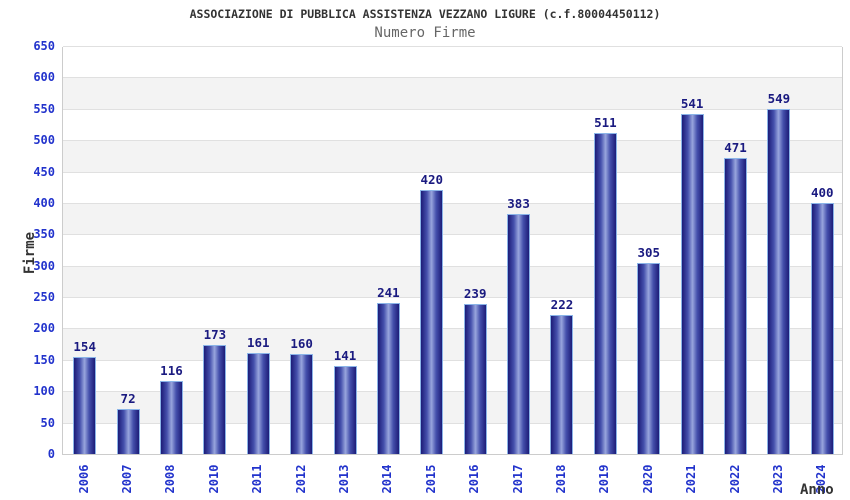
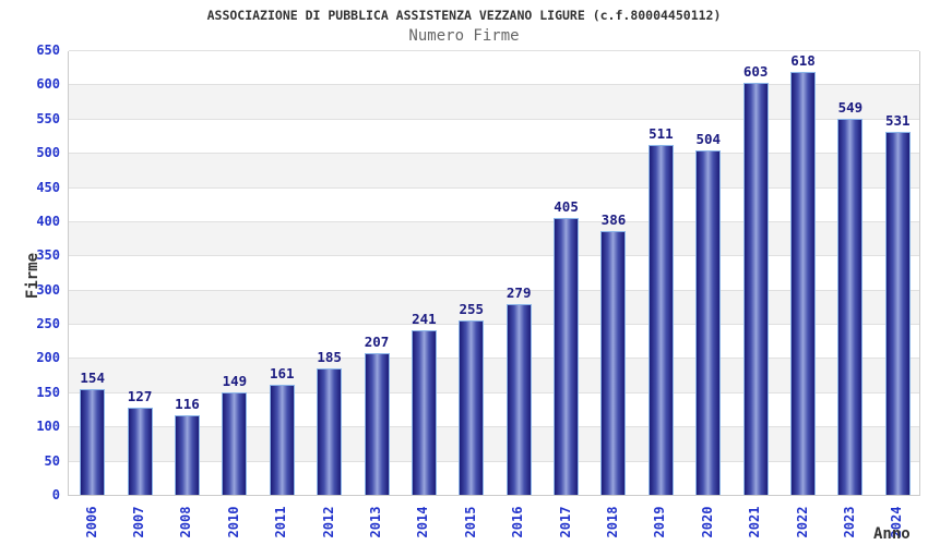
2007: 72 -> 127
2010: 173 -> 149
2012: 160 -> 185
2013: 141 -> 207
2015: 420 -> 255
2016: 239 -> 279
2017: 383 -> 405
2018: 222 -> 386
2020: 305 -> 504
2021: 541 -> 603
2022: 471 -> 618
2024: 400 -> 531
